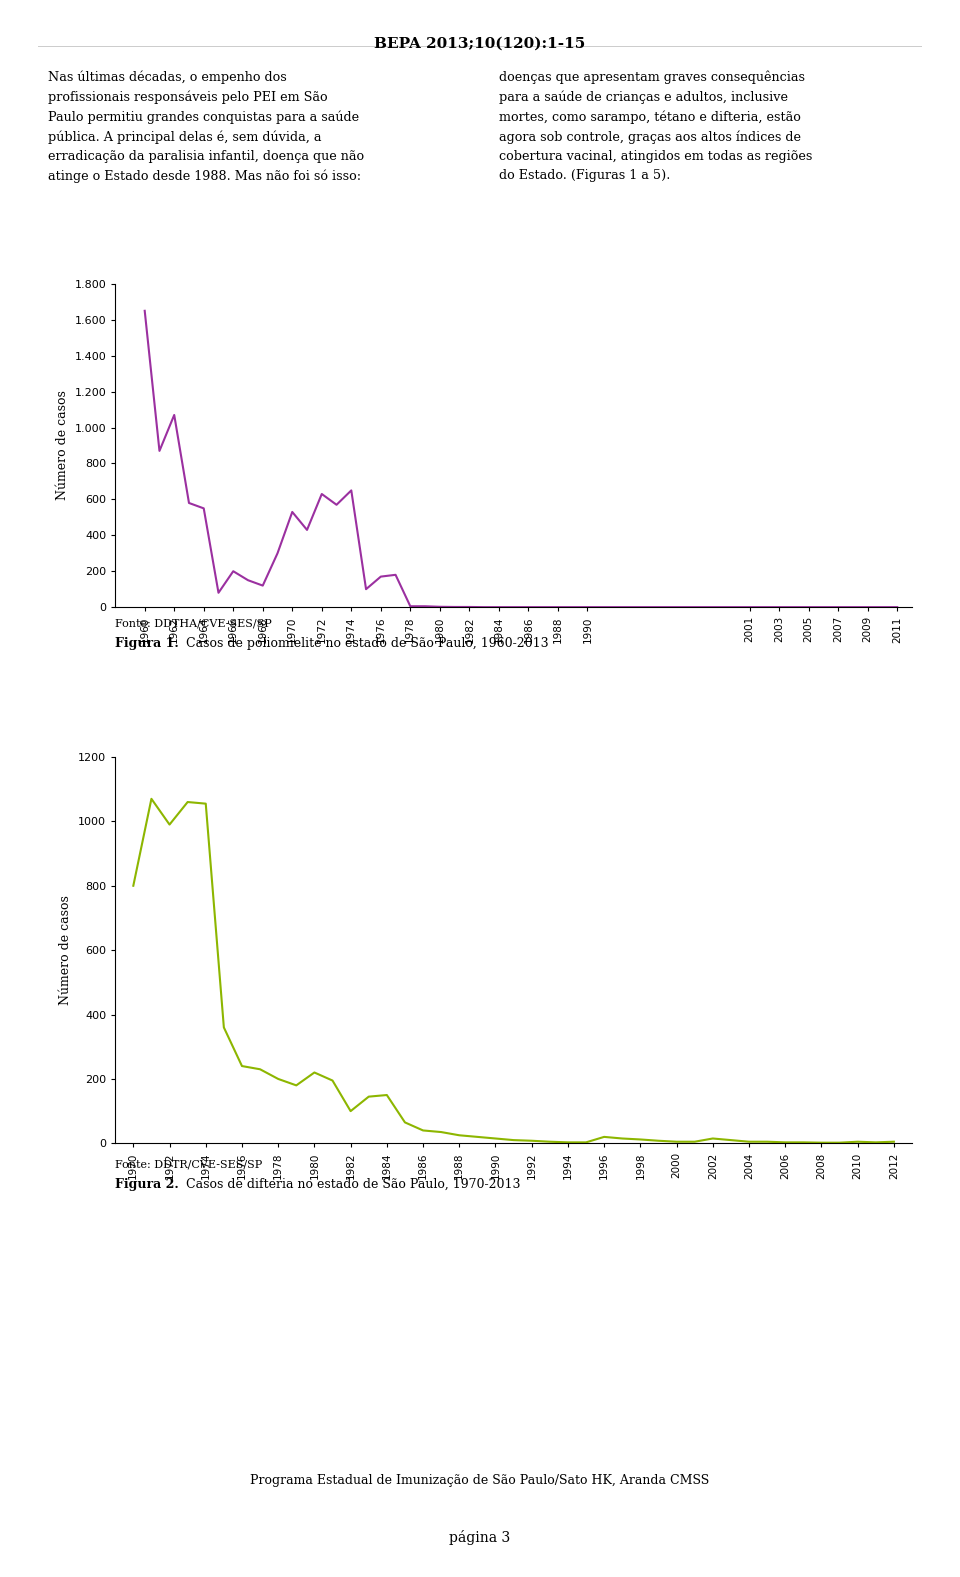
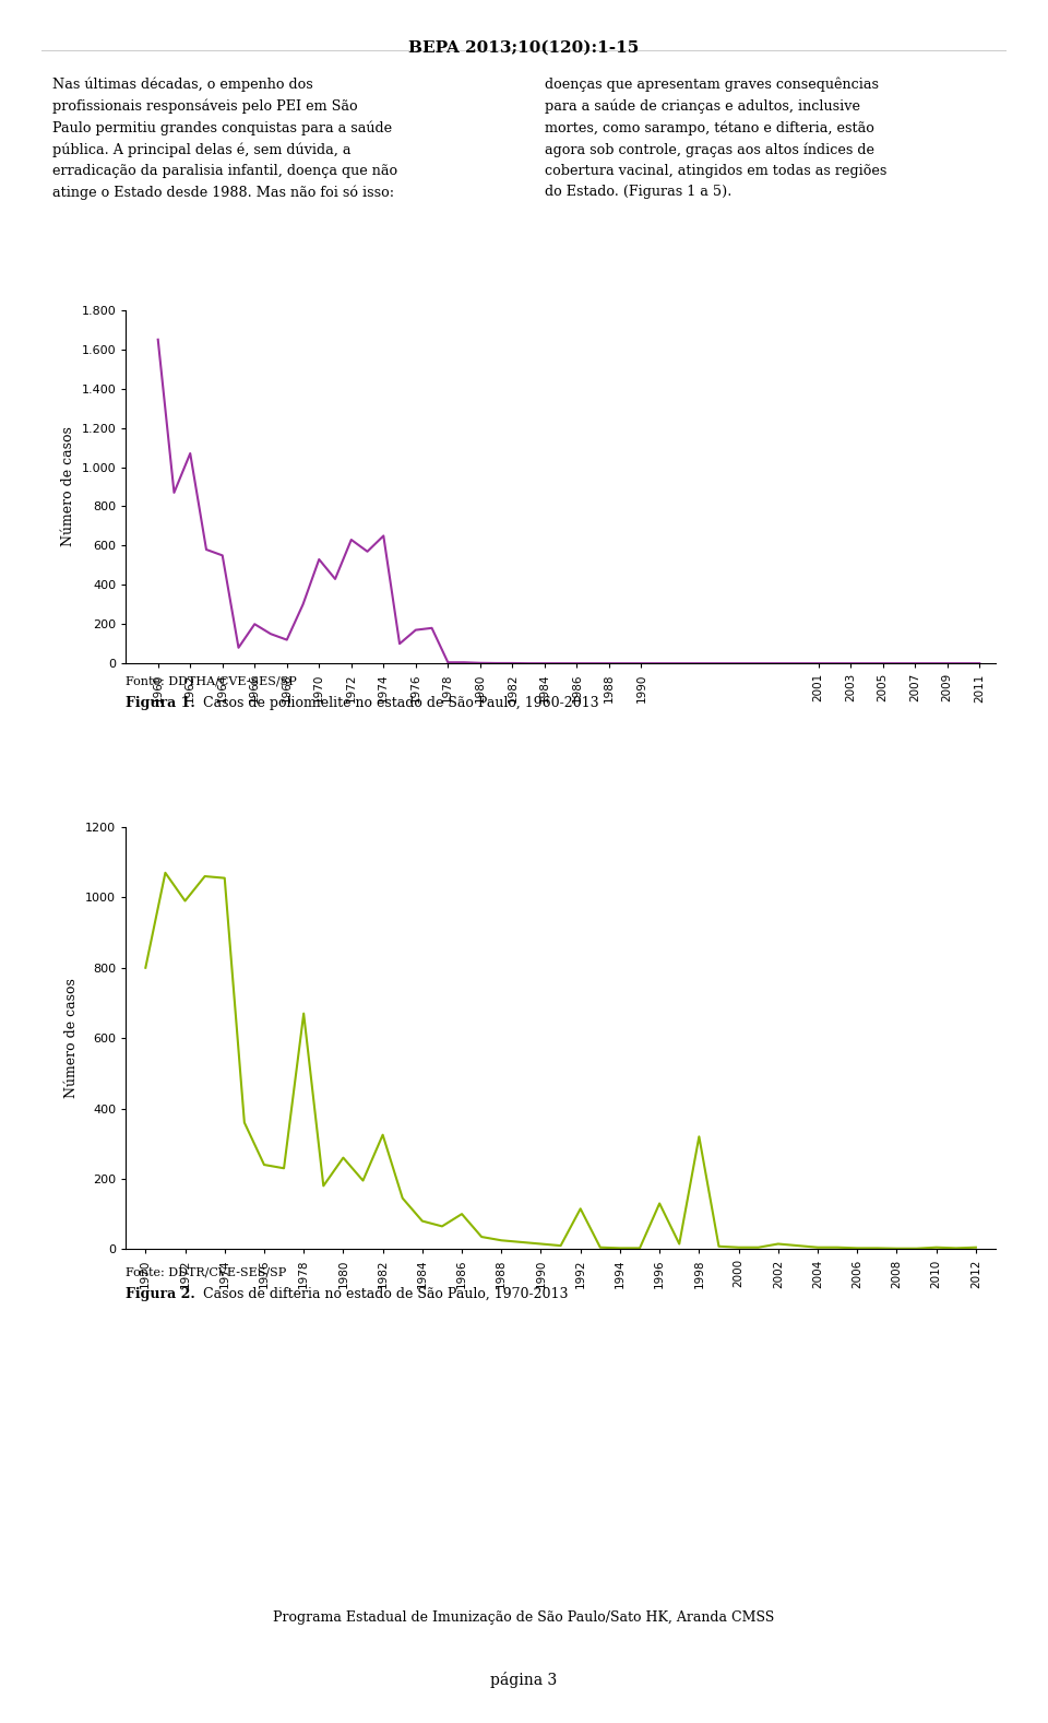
1978: 200 -> 670
1980: 220 -> 260
1982: 100 -> 325
1984: 150 -> 80
1986: 40 -> 100
1992: 8 -> 115
1996: 20 -> 130
1998: 12 -> 320
